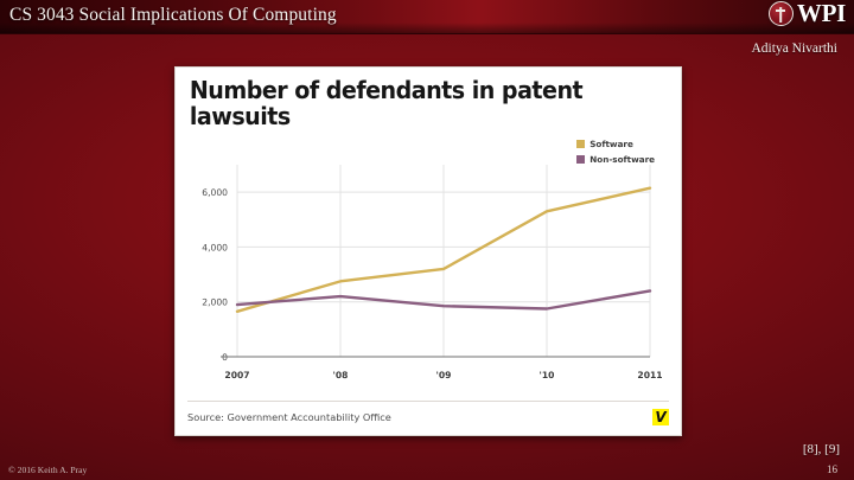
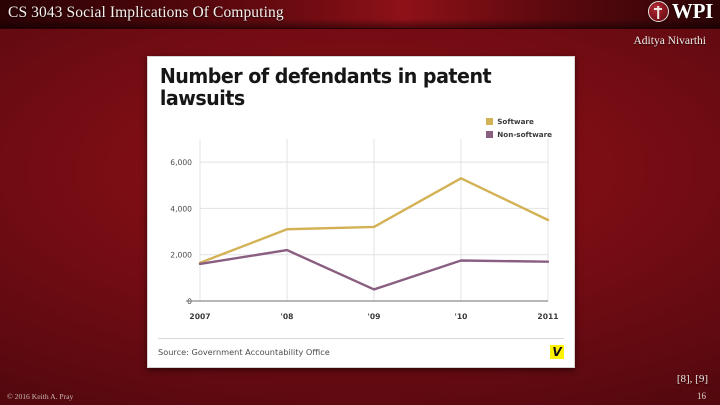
Non-software/2007: 1900 -> 1600
Software/'08: 2800 -> 3100
Non-software/'09: 1800 -> 500
Software/2011: 6200 -> 3500
Non-software/2011: 2400 -> 1700
